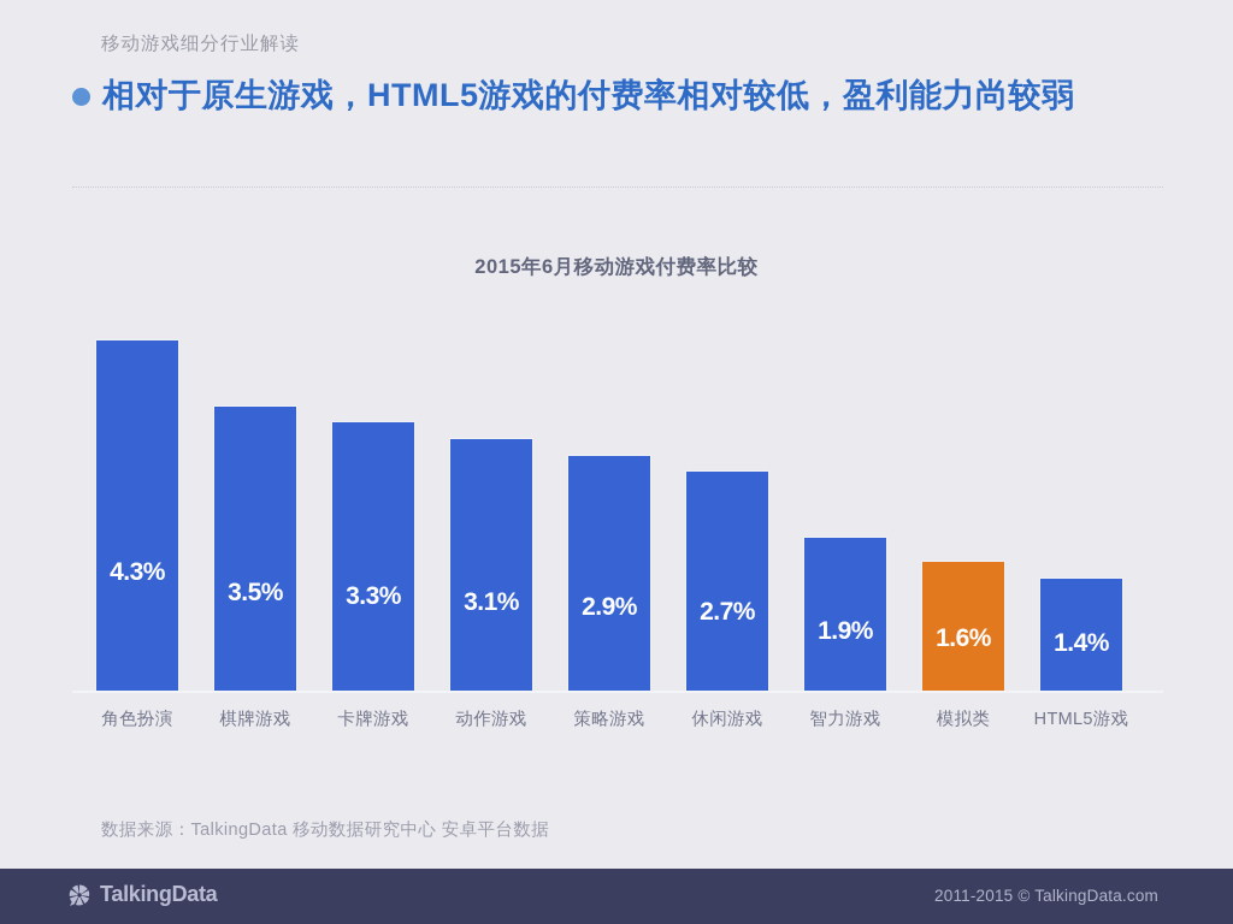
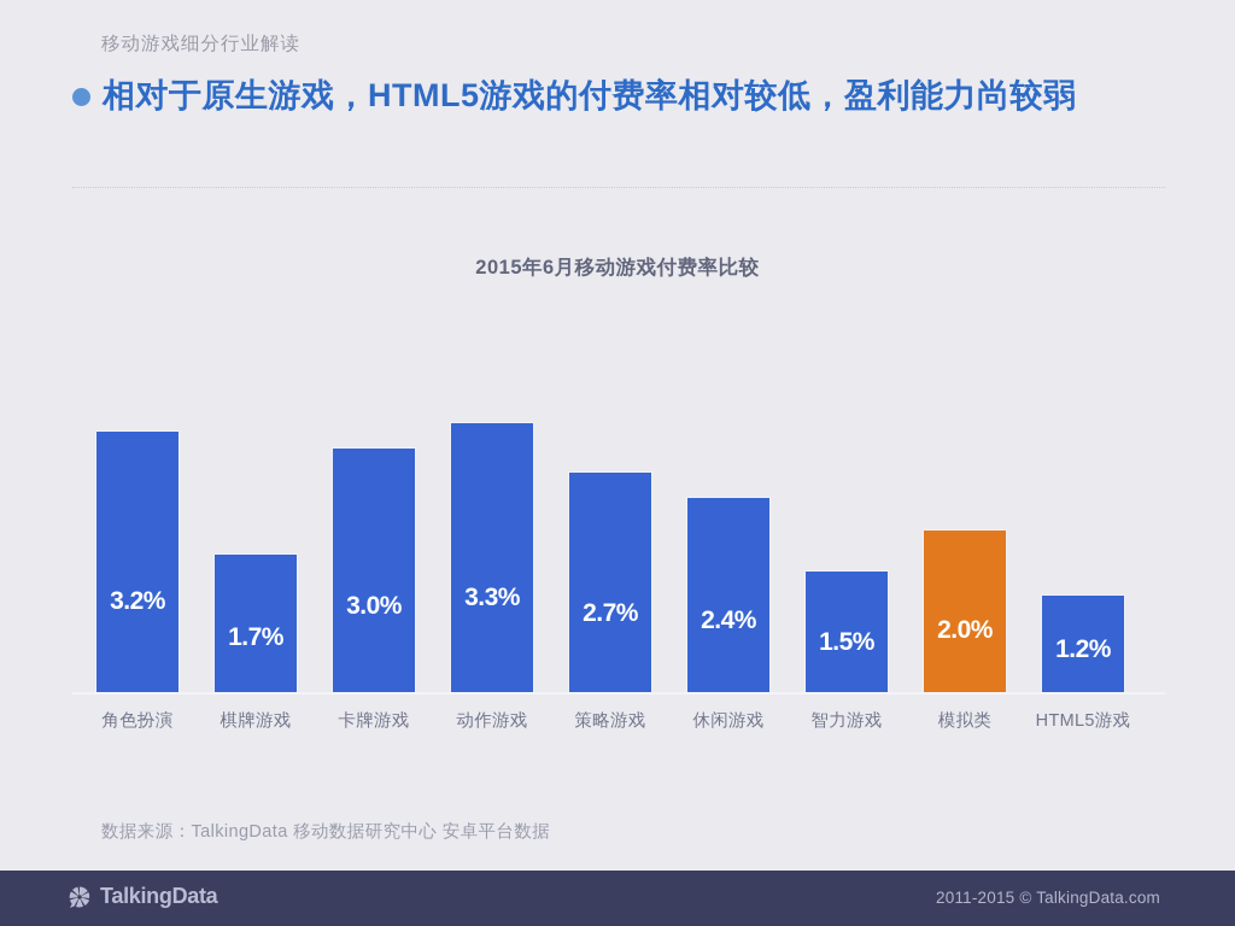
角色扮演: 4.3% -> 3.2%
棋牌游戏: 3.5% -> 1.7%
卡牌游戏: 3.3% -> 3.0%
动作游戏: 3.1% -> 3.3%
策略游戏: 2.9% -> 2.7%
休闲游戏: 2.7% -> 2.4%
智力游戏: 1.9% -> 1.5%
模拟类: 1.6% -> 2.0%
HTML5游戏: 1.4% -> 1.2%
